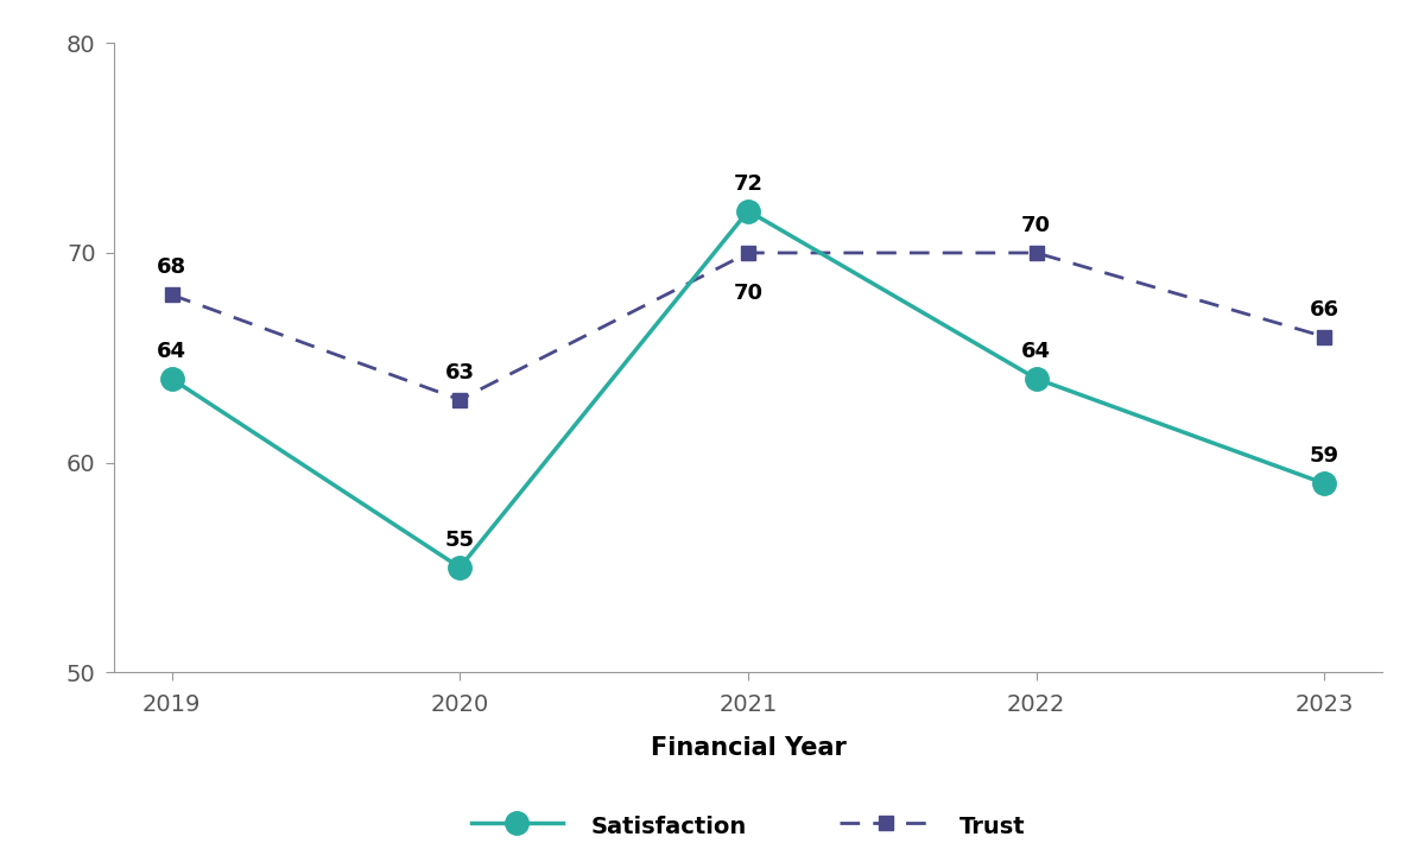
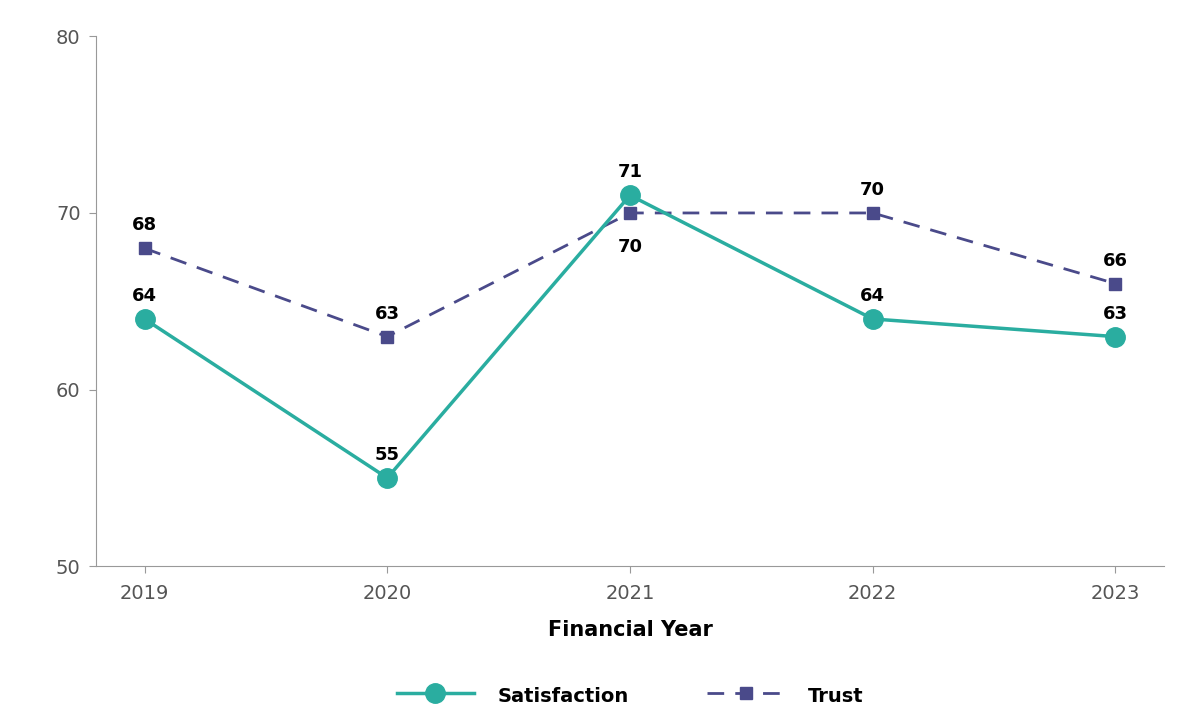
Satisfaction/2021: 72 -> 71
Satisfaction/2023: 59 -> 63
